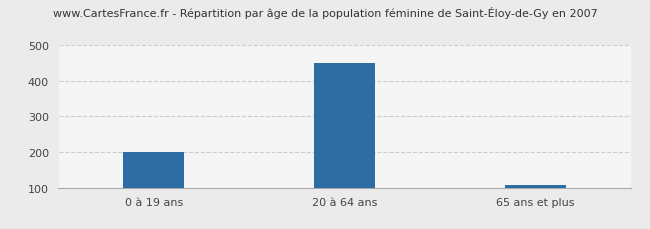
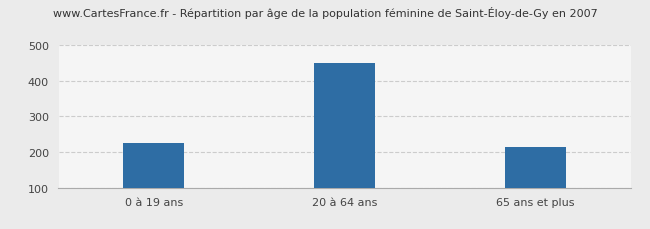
0 à 19 ans: 200 -> 225
65 ans et plus: 107 -> 215
